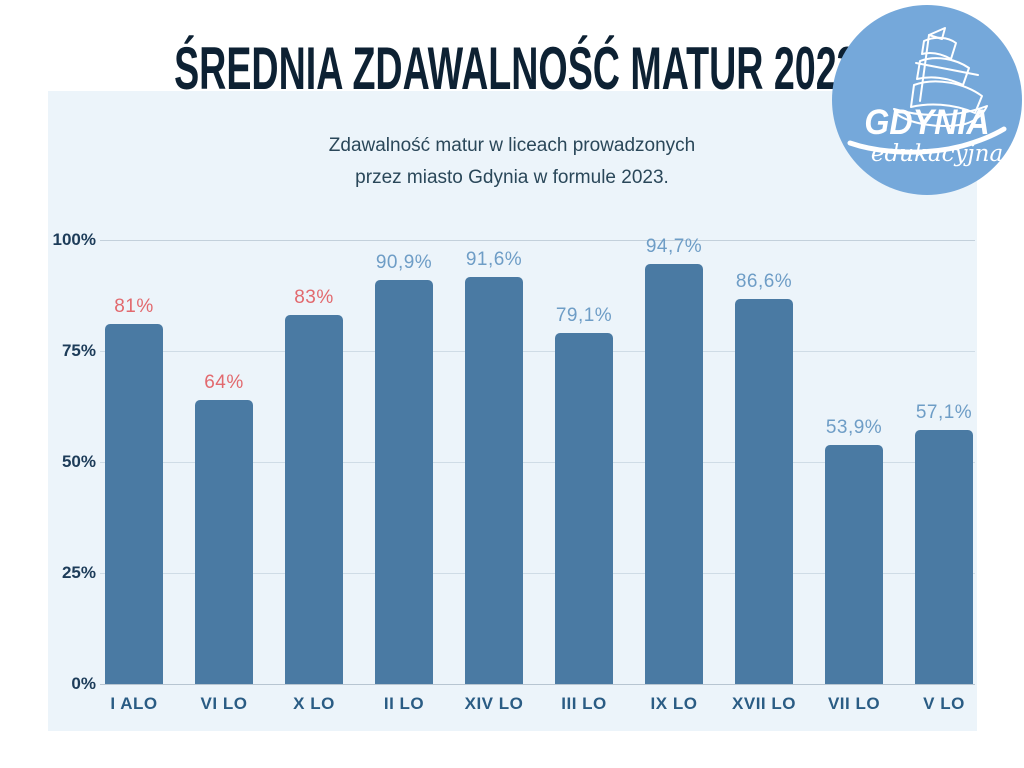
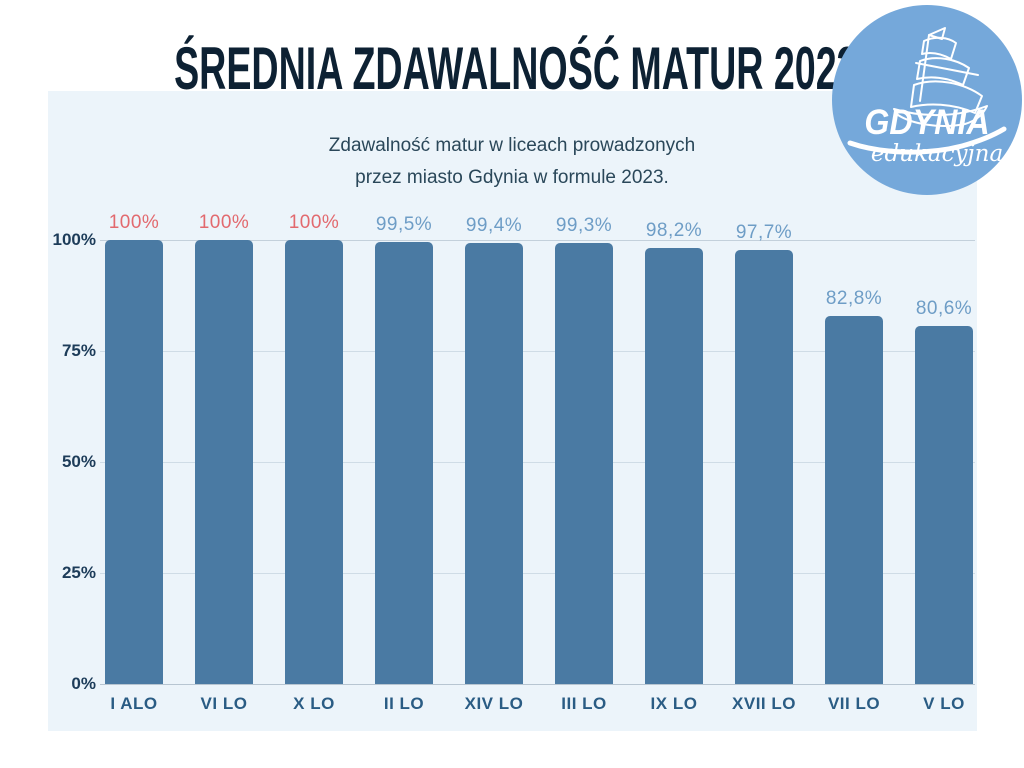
I ALO: 81% -> 100%
VI LO: 64% -> 100%
X LO: 83% -> 100%
II LO: 90,9% -> 99,5%
XIV LO: 91,6% -> 99,4%
III LO: 79,1% -> 99,3%
IX LO: 94,7% -> 98,2%
XVII LO: 86,6% -> 97,7%
VII LO: 53,9% -> 82,8%
V LO: 57,1% -> 80,6%
